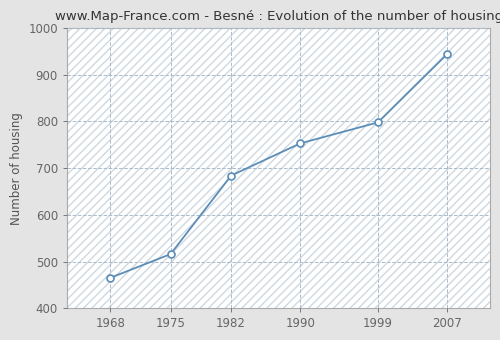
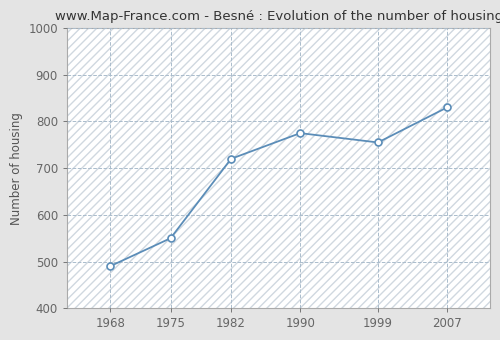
1968: 465 -> 490
1975: 516 -> 550
1982: 684 -> 720
1990: 753 -> 775
1999: 798 -> 755
2007: 944 -> 830
